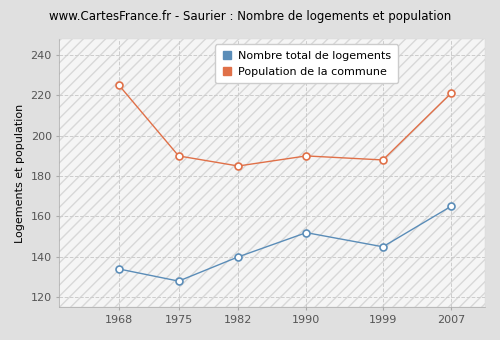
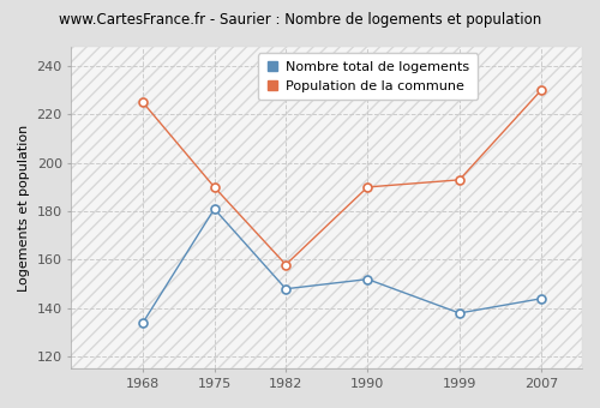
Nombre total de logements/1975: 128 -> 181
Nombre total de logements/1982: 140 -> 148
Population de la commune/1982: 185 -> 158
Nombre total de logements/1999: 145 -> 138
Population de la commune/1999: 188 -> 193
Nombre total de logements/2007: 165 -> 144
Population de la commune/2007: 221 -> 230
